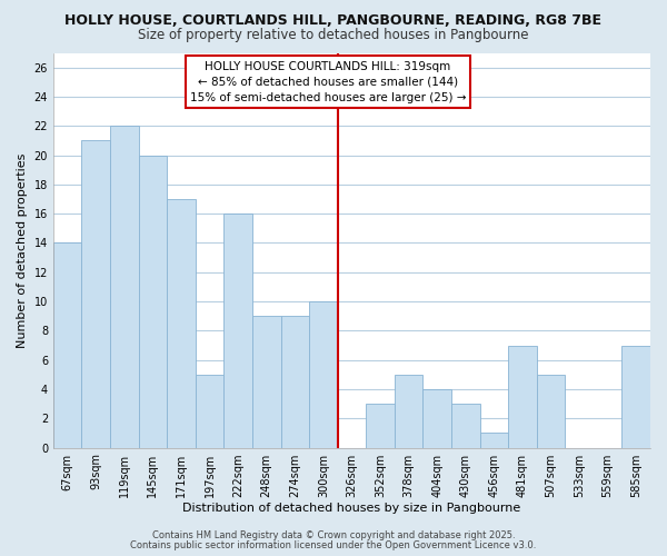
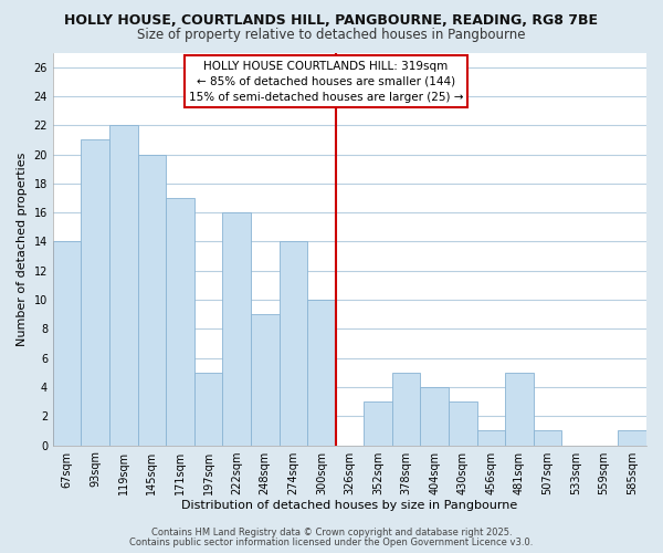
274sqm: 9 -> 14
481sqm: 7 -> 5
507sqm: 5 -> 1
585sqm: 7 -> 1
